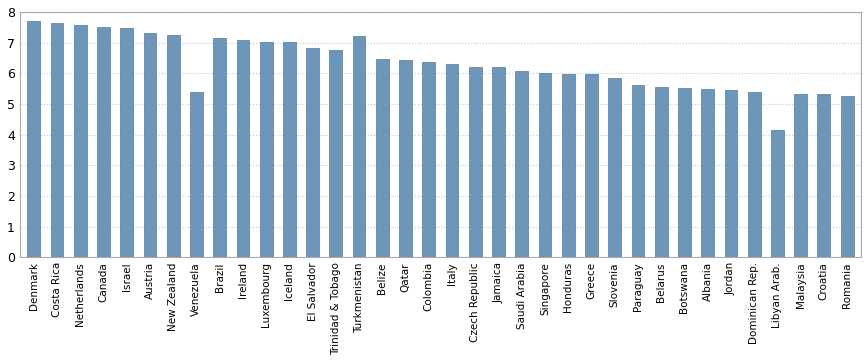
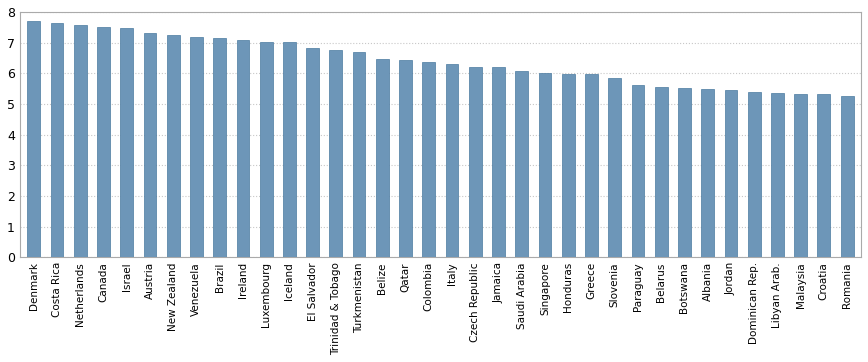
Venezuela: 5.40 -> 7.19
Turkmenistan: 7.20 -> 6.68
Libyan Arab.: 4.15 -> 5.35
